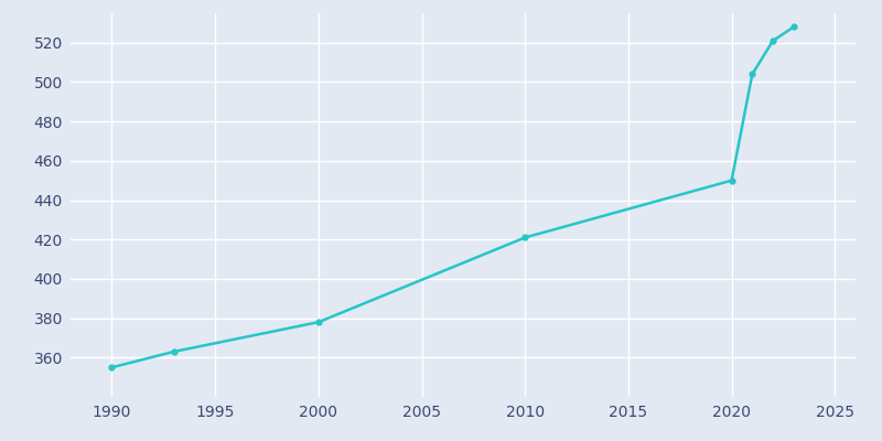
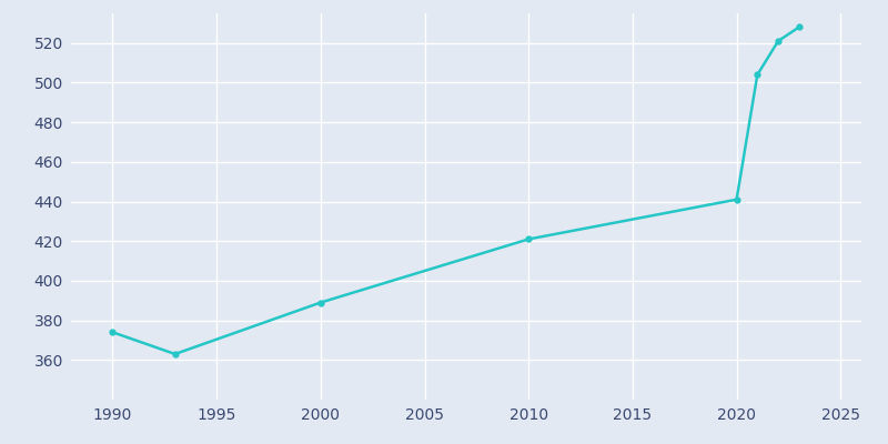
1990: 355 -> 374
2000: 378 -> 389
2020: 450 -> 441
